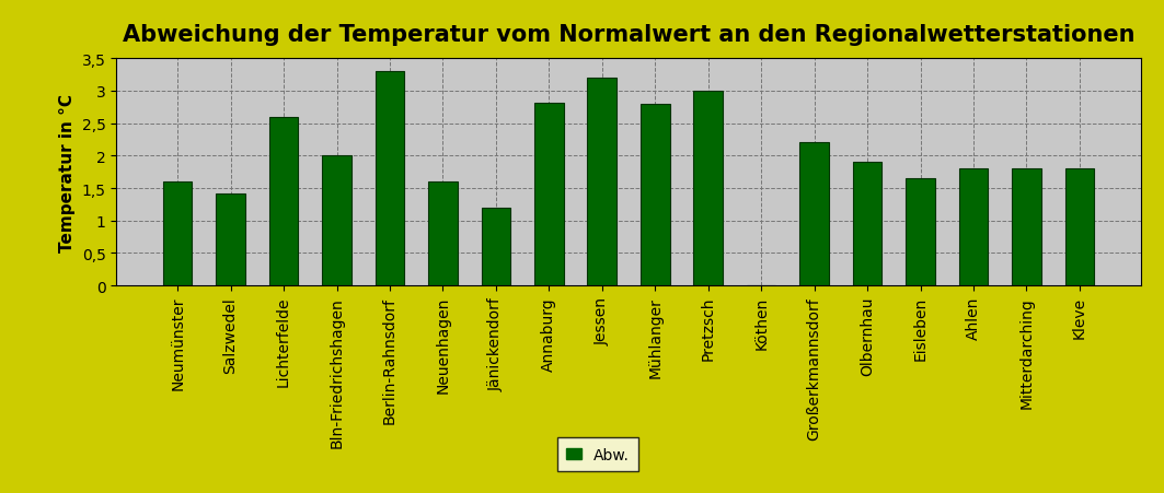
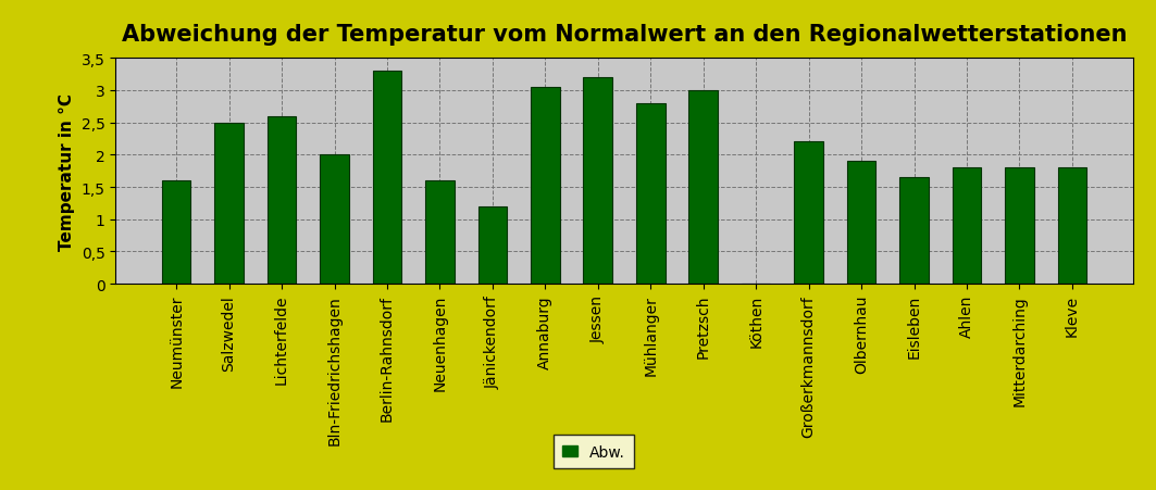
Salzwedel: 1,42 -> 2,50
Annaburg: 2,82 -> 3,05
